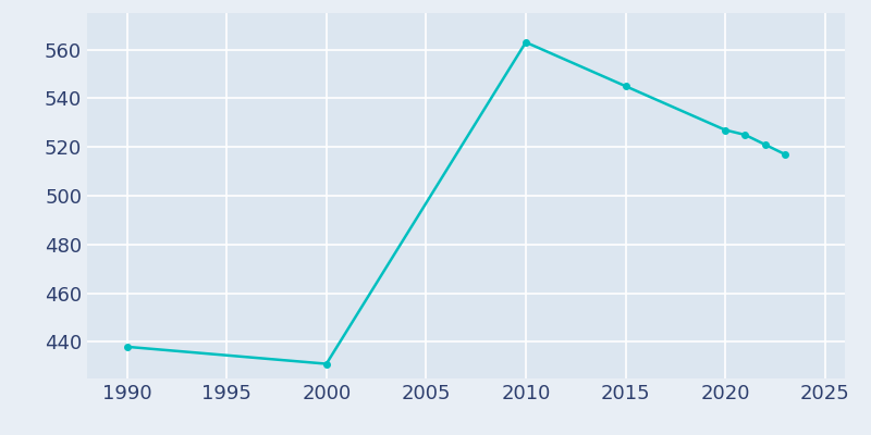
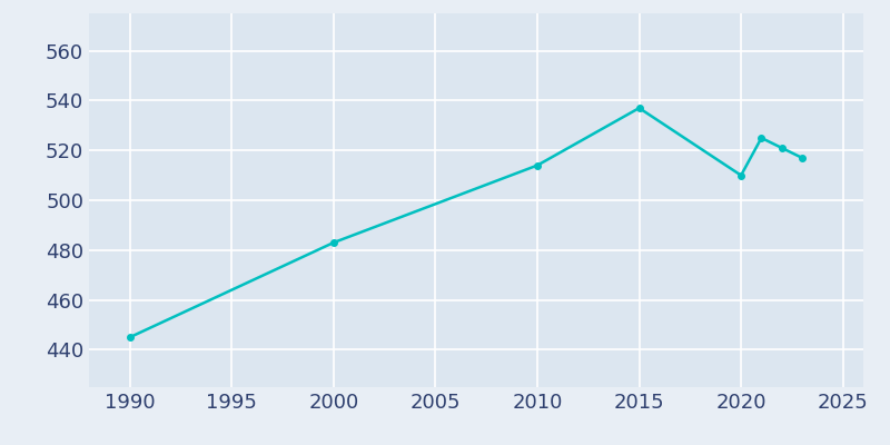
1990: 438 -> 445
2000: 431 -> 483
2010: 563 -> 514
2015: 545 -> 537
2020: 527 -> 510
